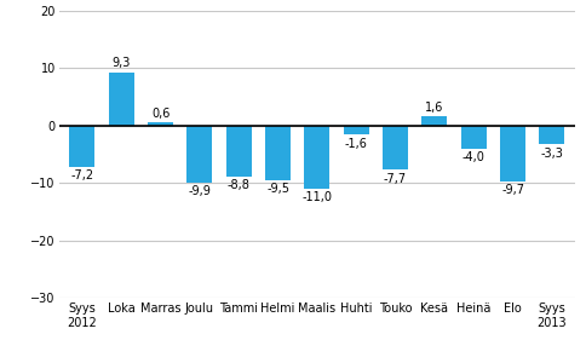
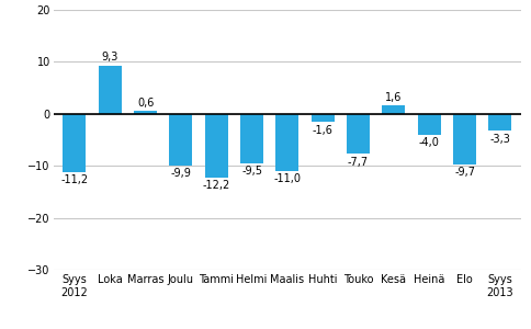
Syys 2012: -7,2 -> -11,2
Tammi: -8,8 -> -12,2
